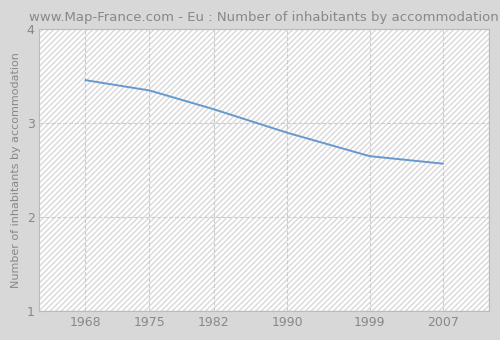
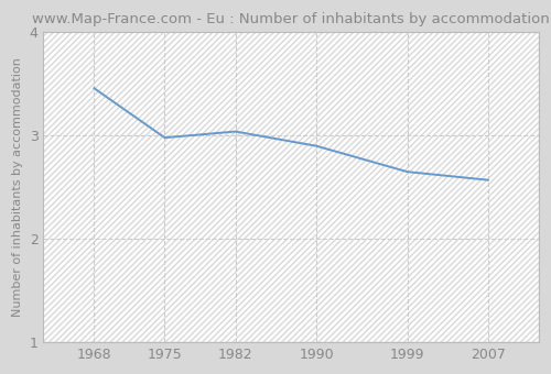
1975: 3.35 -> 2.98
1982: 3.15 -> 3.04
